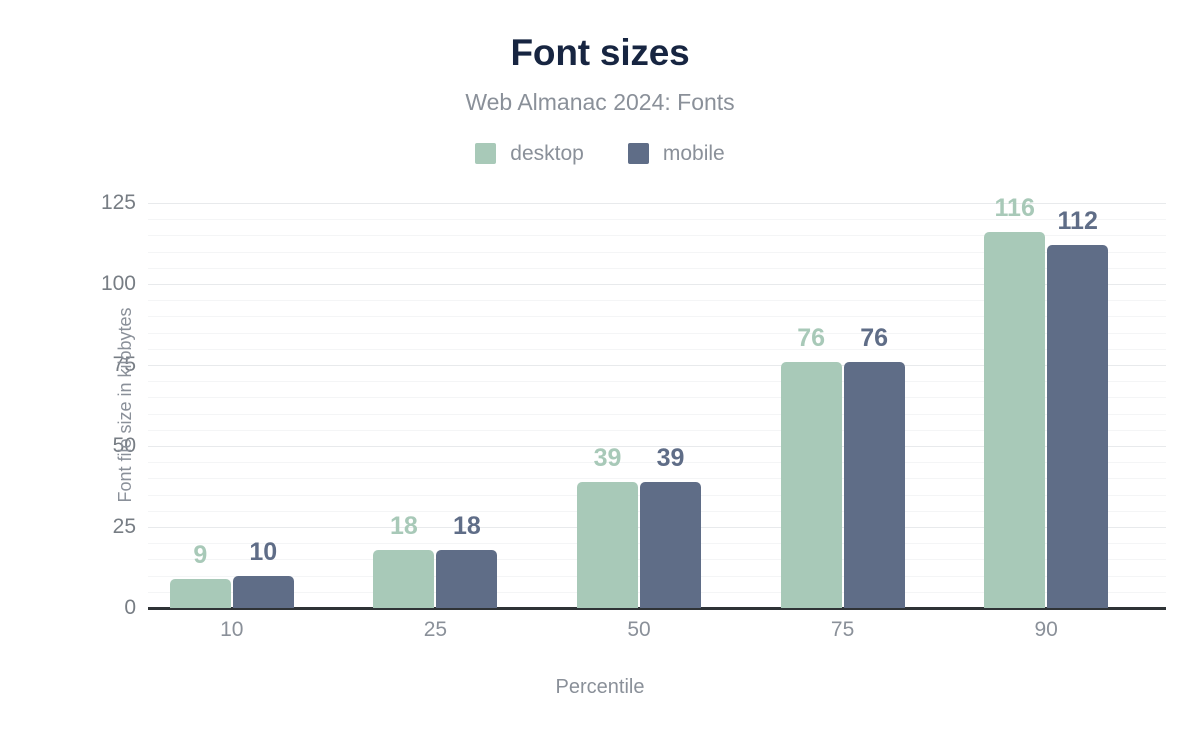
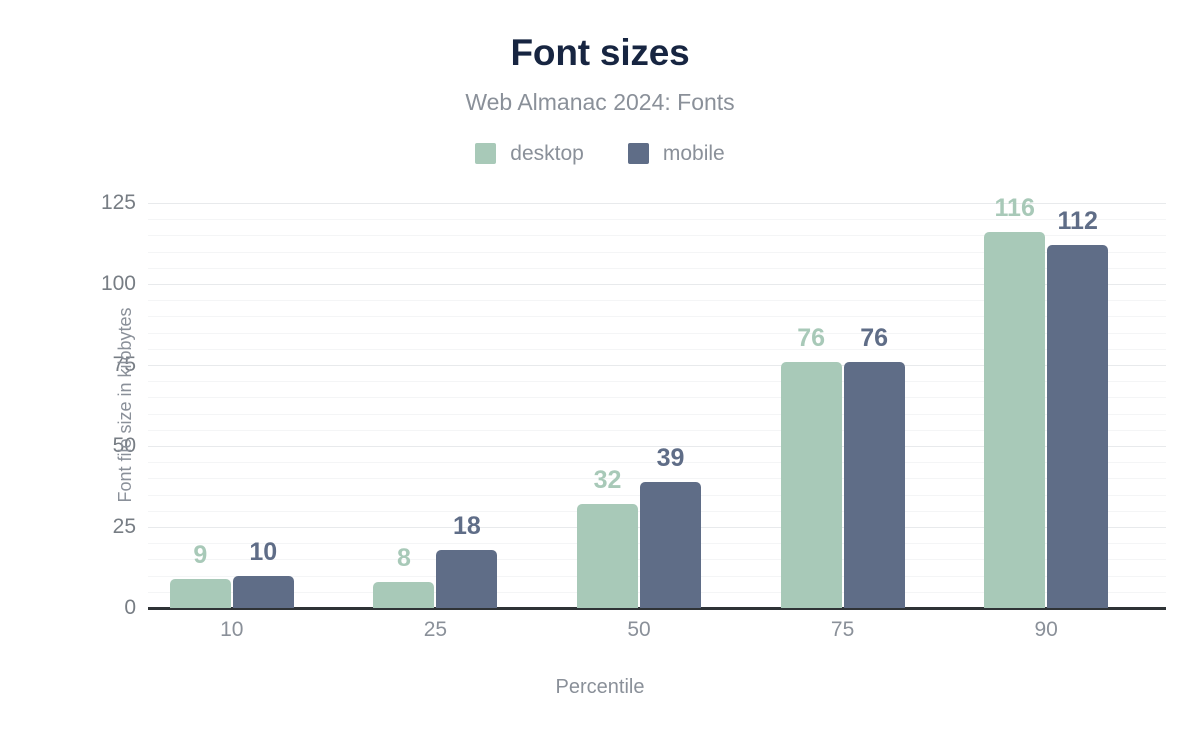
desktop/25: 18 -> 8
desktop/50: 39 -> 32
